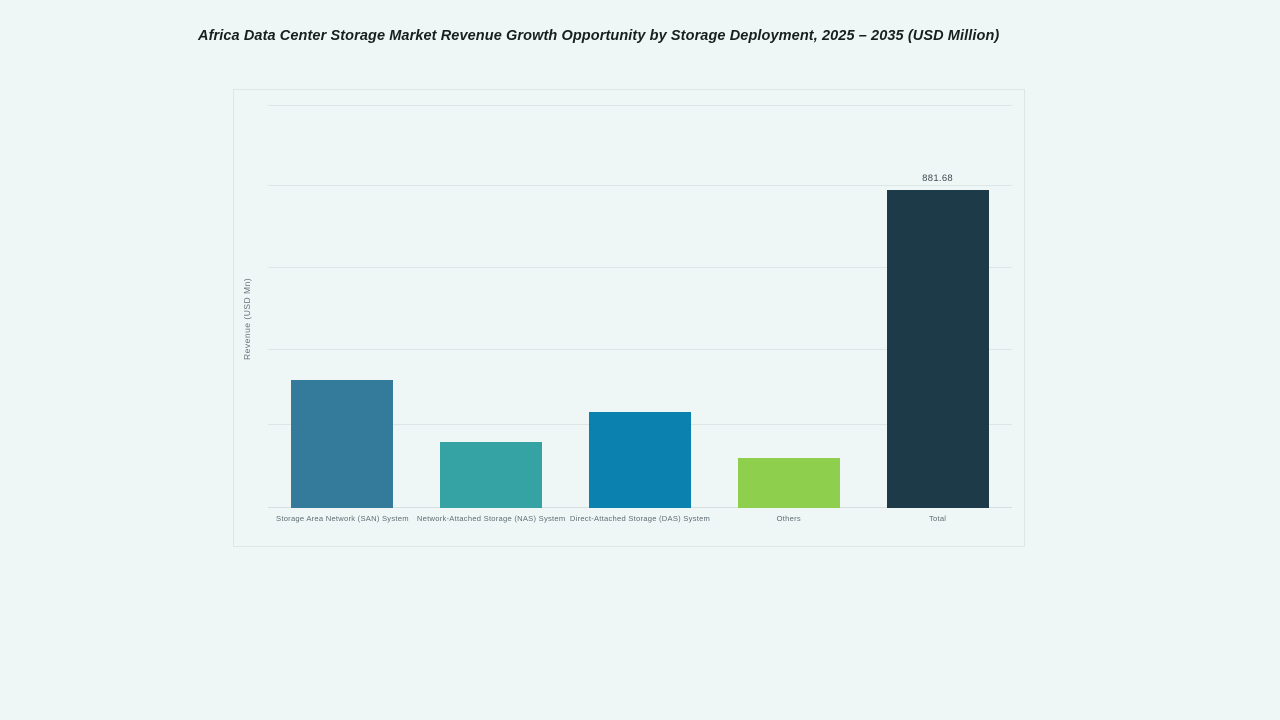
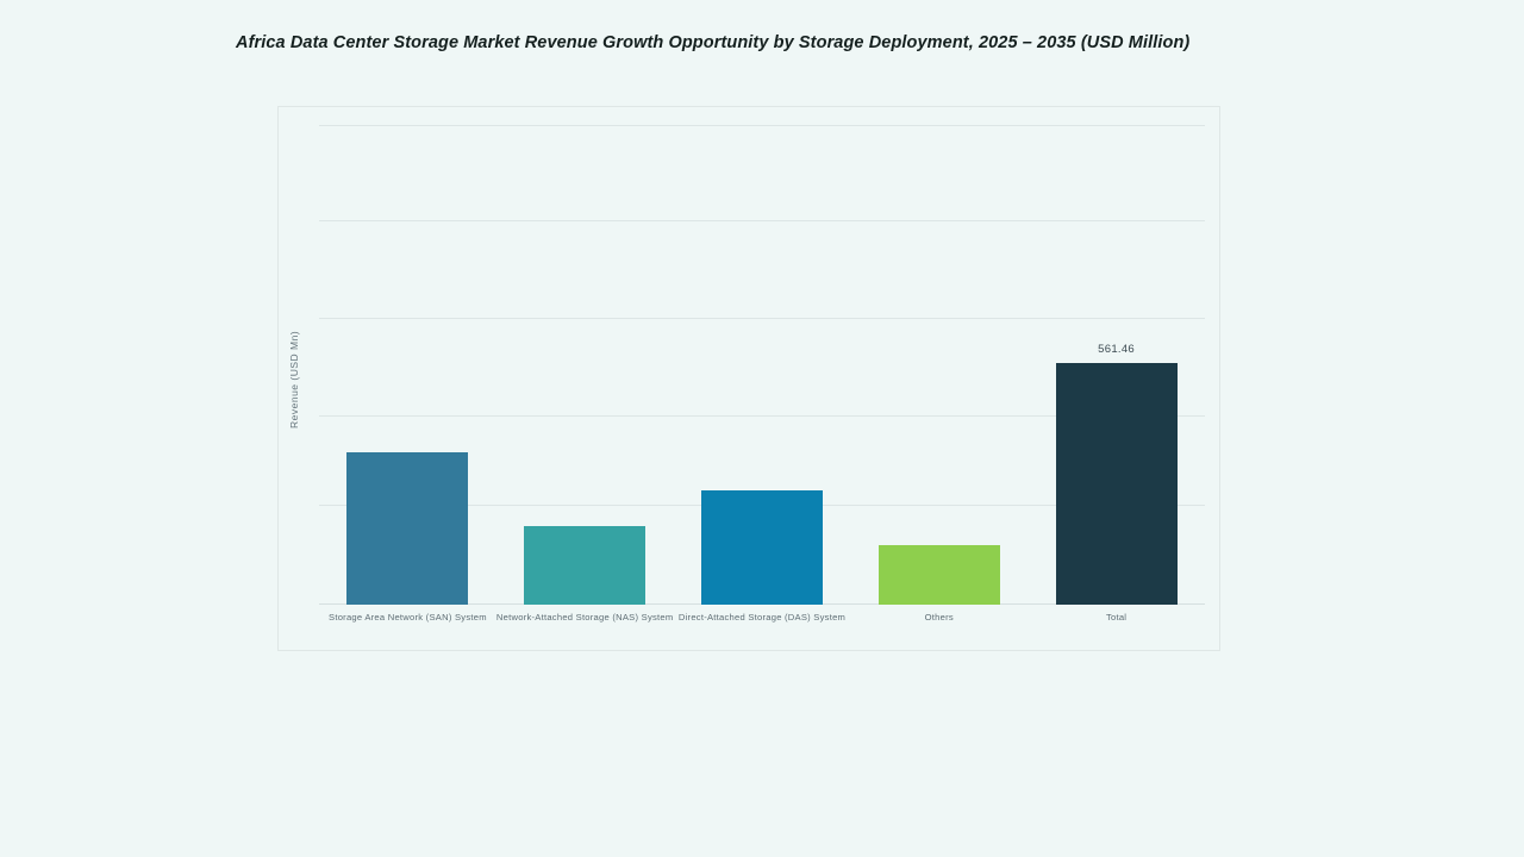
Total: 881.68 -> 561.46
